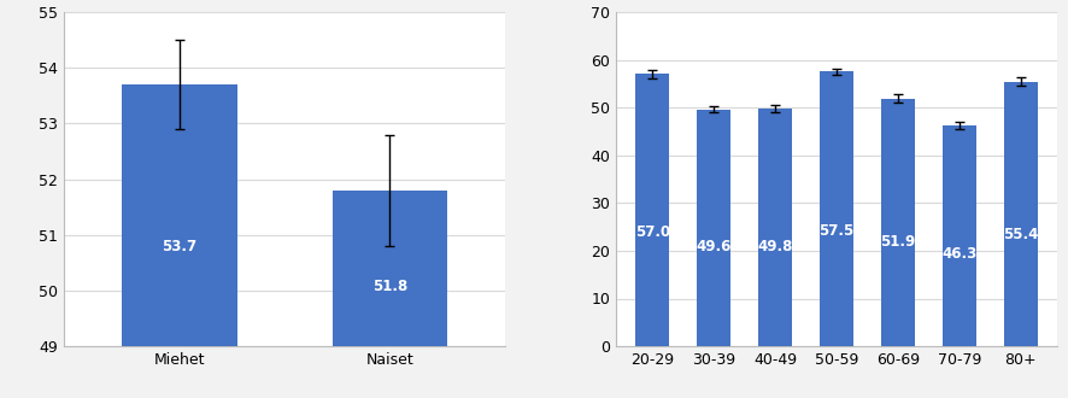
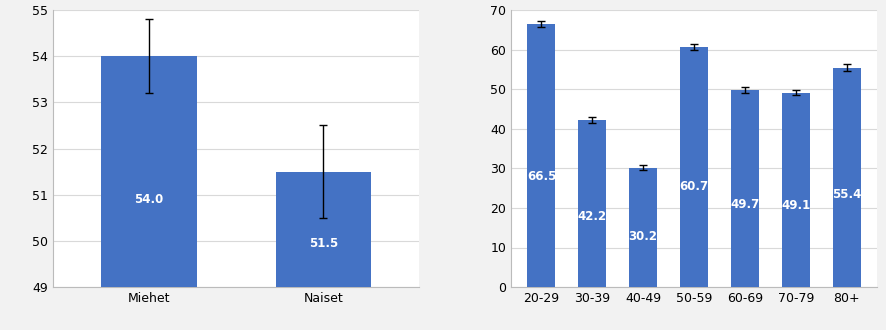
Miehet: 53.7 -> 54.0
Naiset: 51.8 -> 51.5
20-29: 57.0 -> 66.5
30-39: 49.6 -> 42.2
40-49: 49.8 -> 30.2
50-59: 57.5 -> 60.7
60-69: 51.9 -> 49.7
70-79: 46.3 -> 49.1
